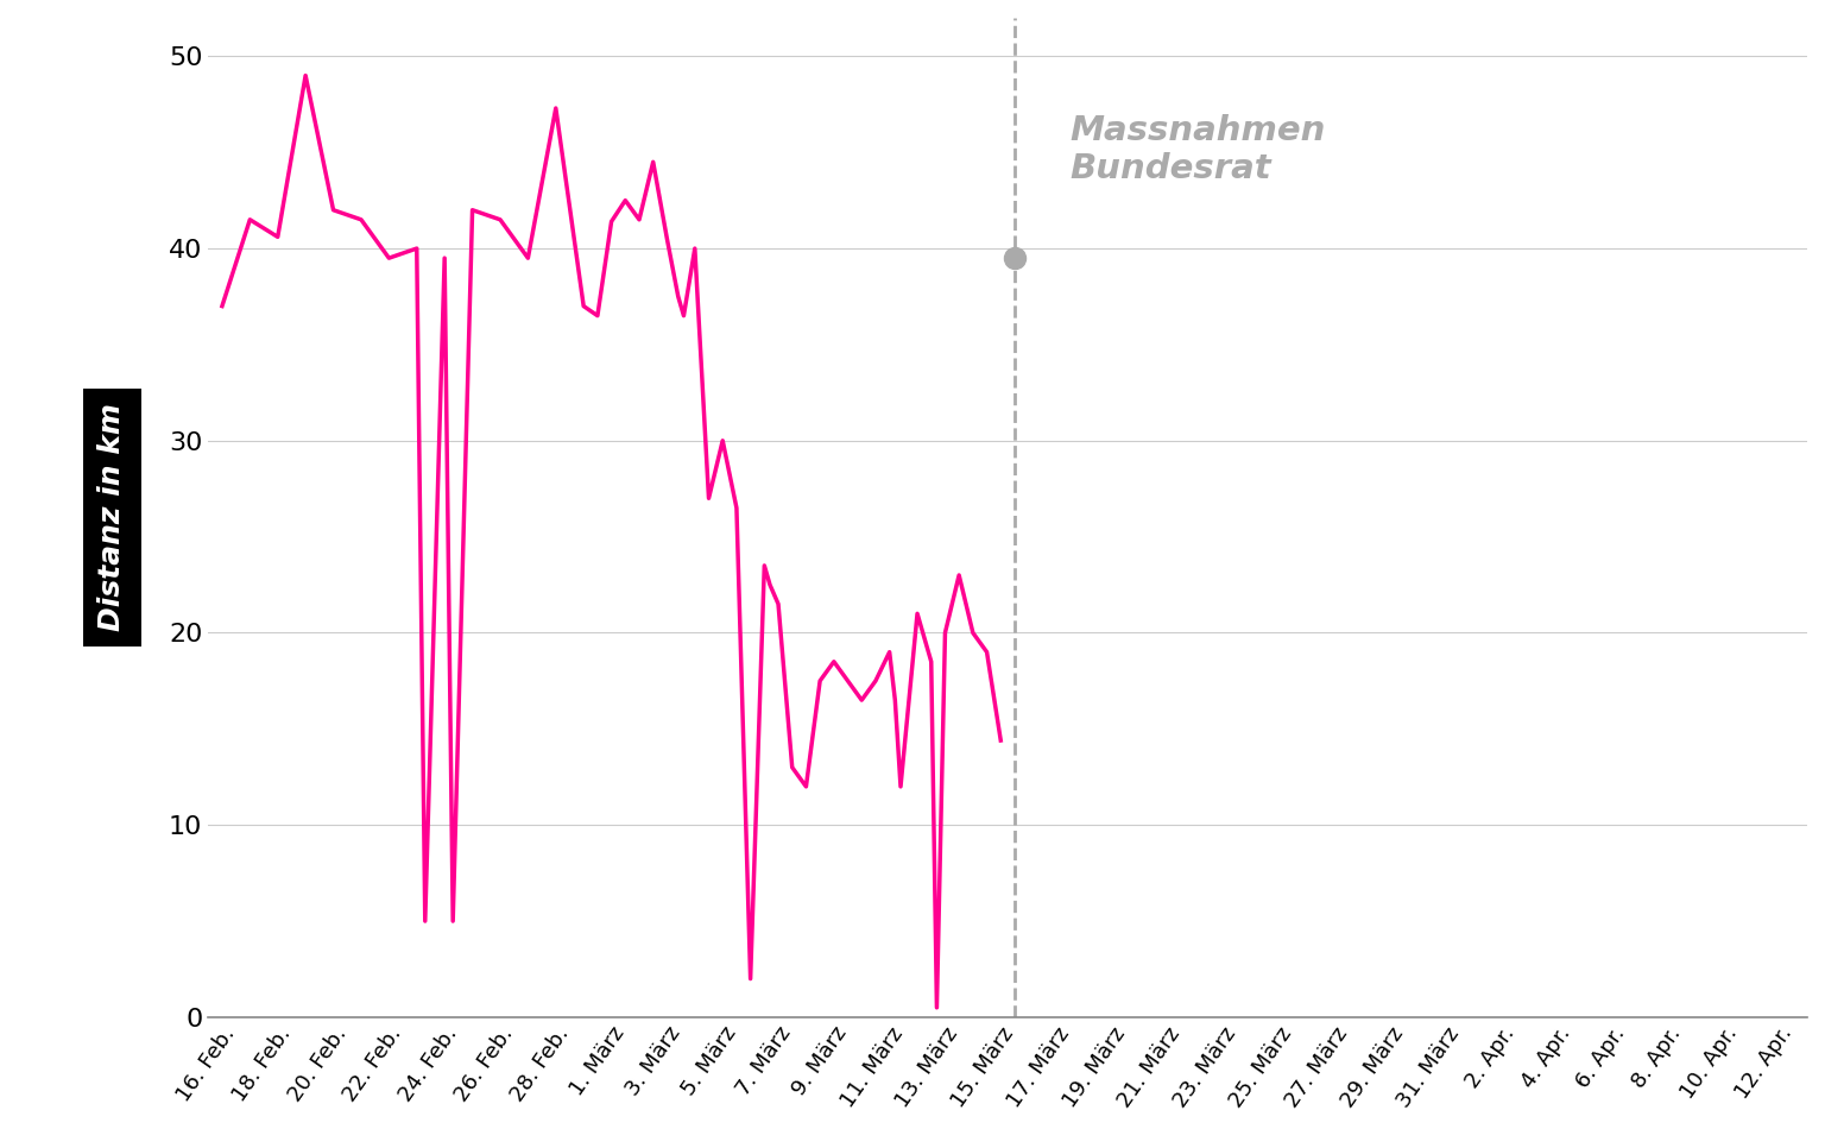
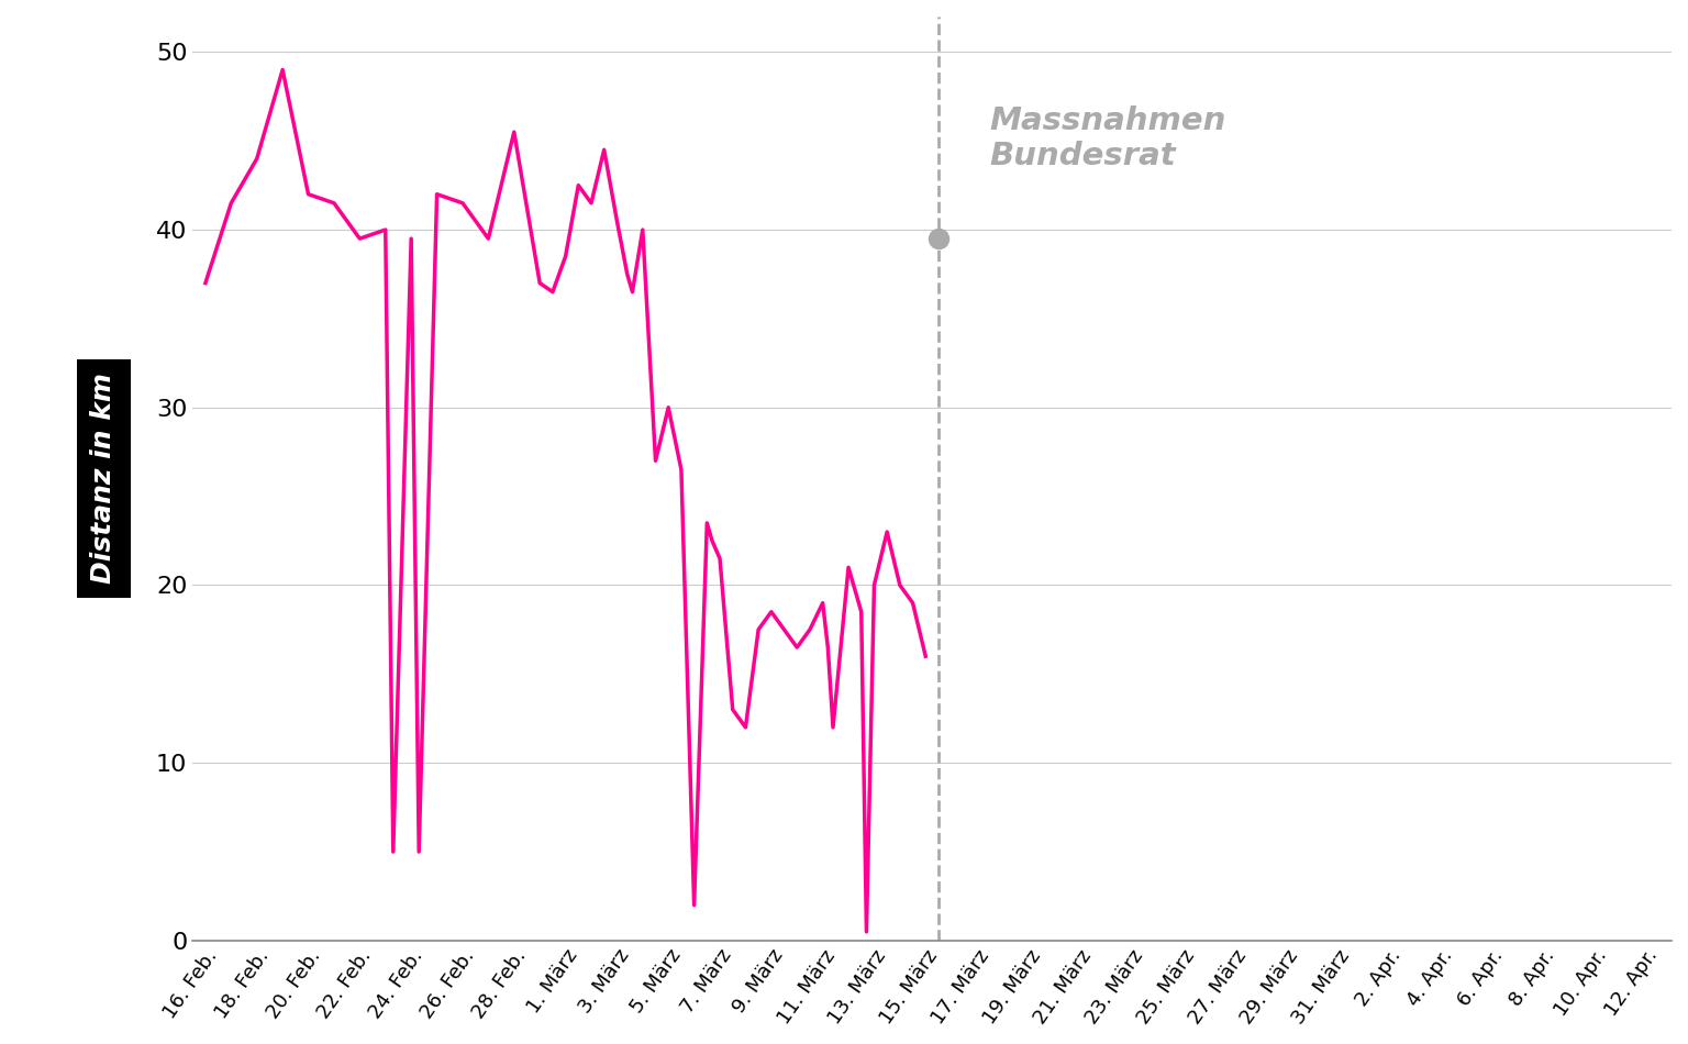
18. Feb.: 40.6 -> 44.0
28. Feb.: 47.3 -> 45.5
1. März: 41.4 -> 38.5
15. März: 14.4 -> 16.0
